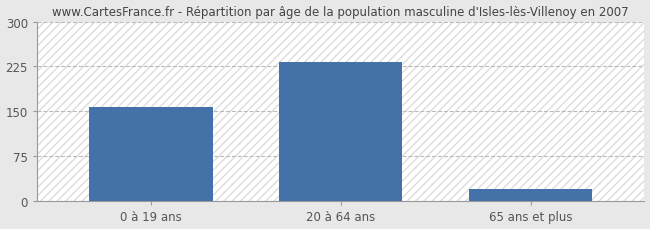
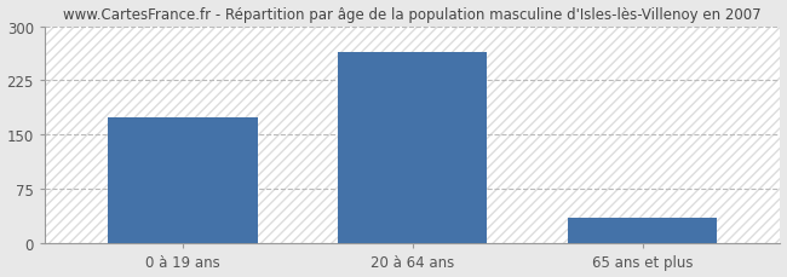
0 à 19 ans: 158 -> 174
20 à 64 ans: 233 -> 264
65 ans et plus: 20 -> 36
